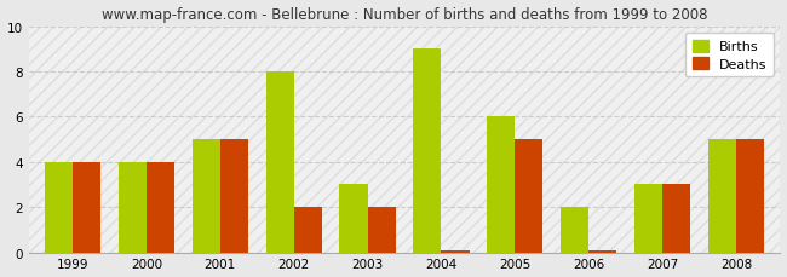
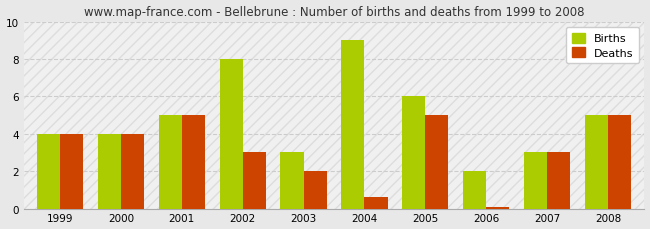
Deaths/2002: 2.0 -> 3.0
Deaths/2004: 0.1 -> 0.6
